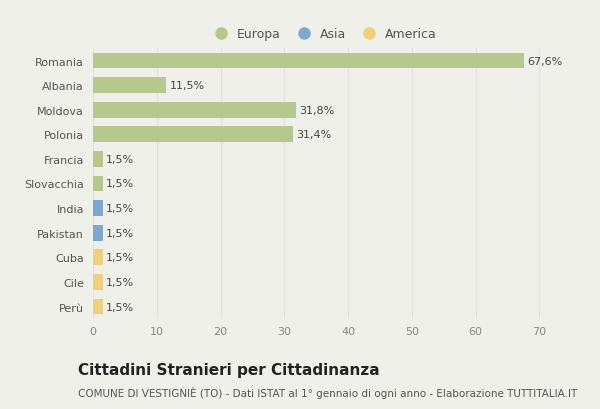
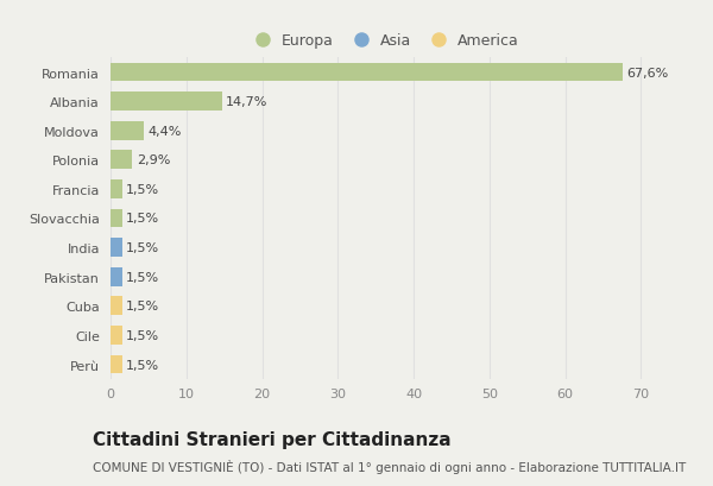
Albania: 11,5% -> 14,7%
Moldova: 31,8% -> 4,4%
Polonia: 31,4% -> 2,9%
